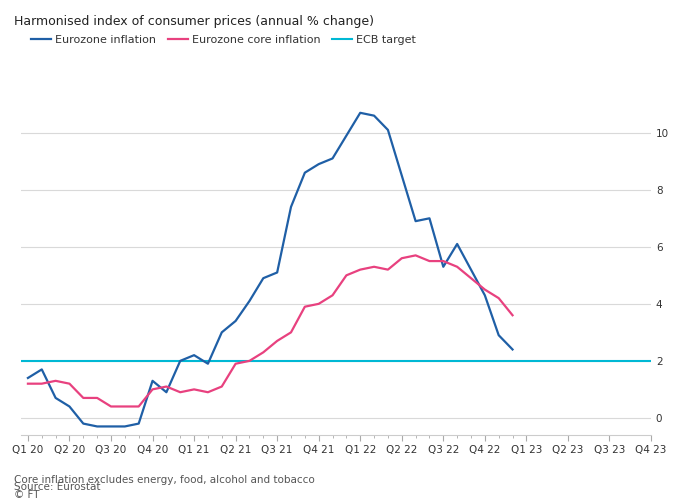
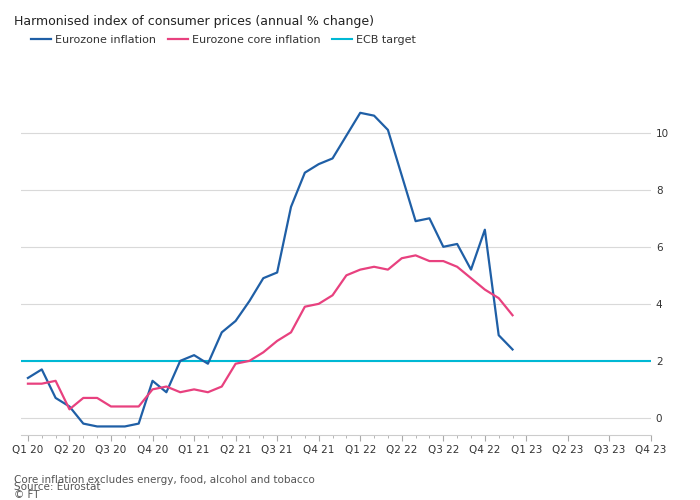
Eurozone core inflation/Q2 20: 1.2 -> 0.3
Eurozone inflation/Q3 22: 5.3 -> 6.0
Eurozone inflation/Q4 22: 4.3 -> 6.6
